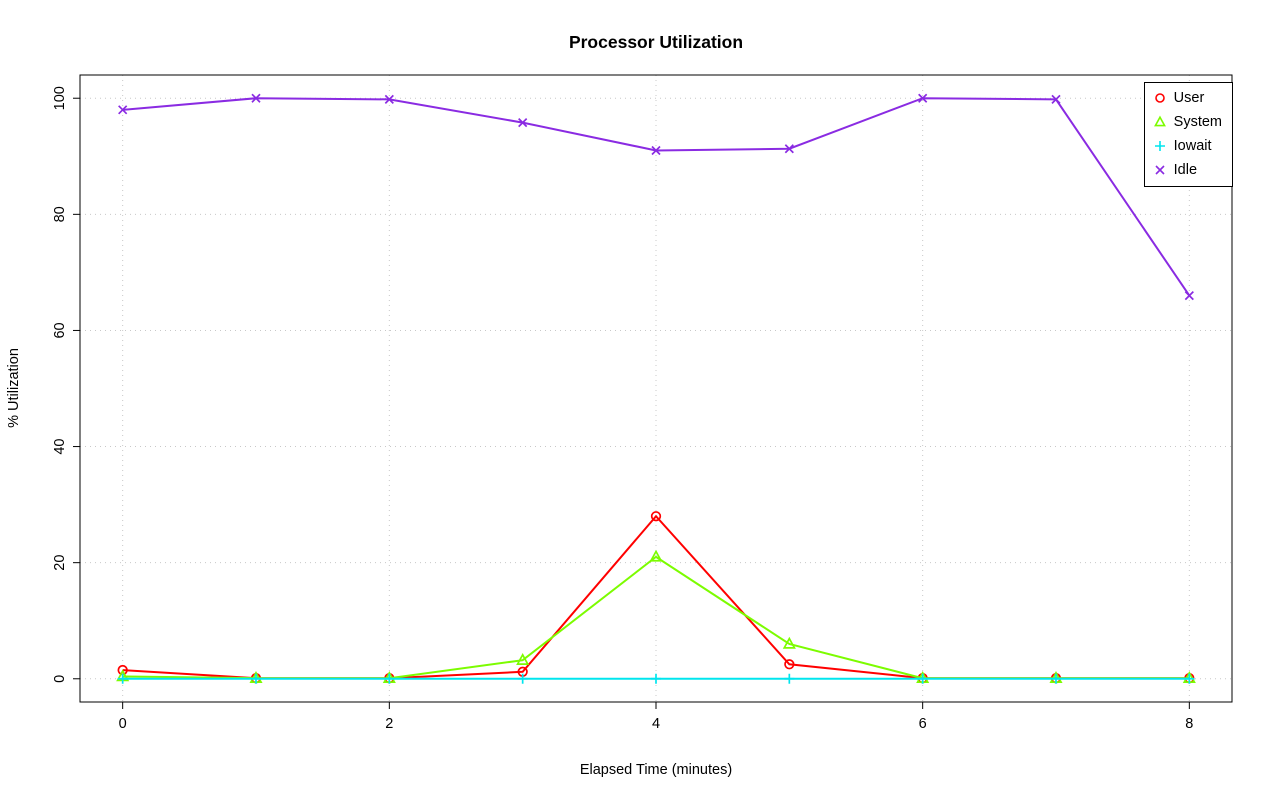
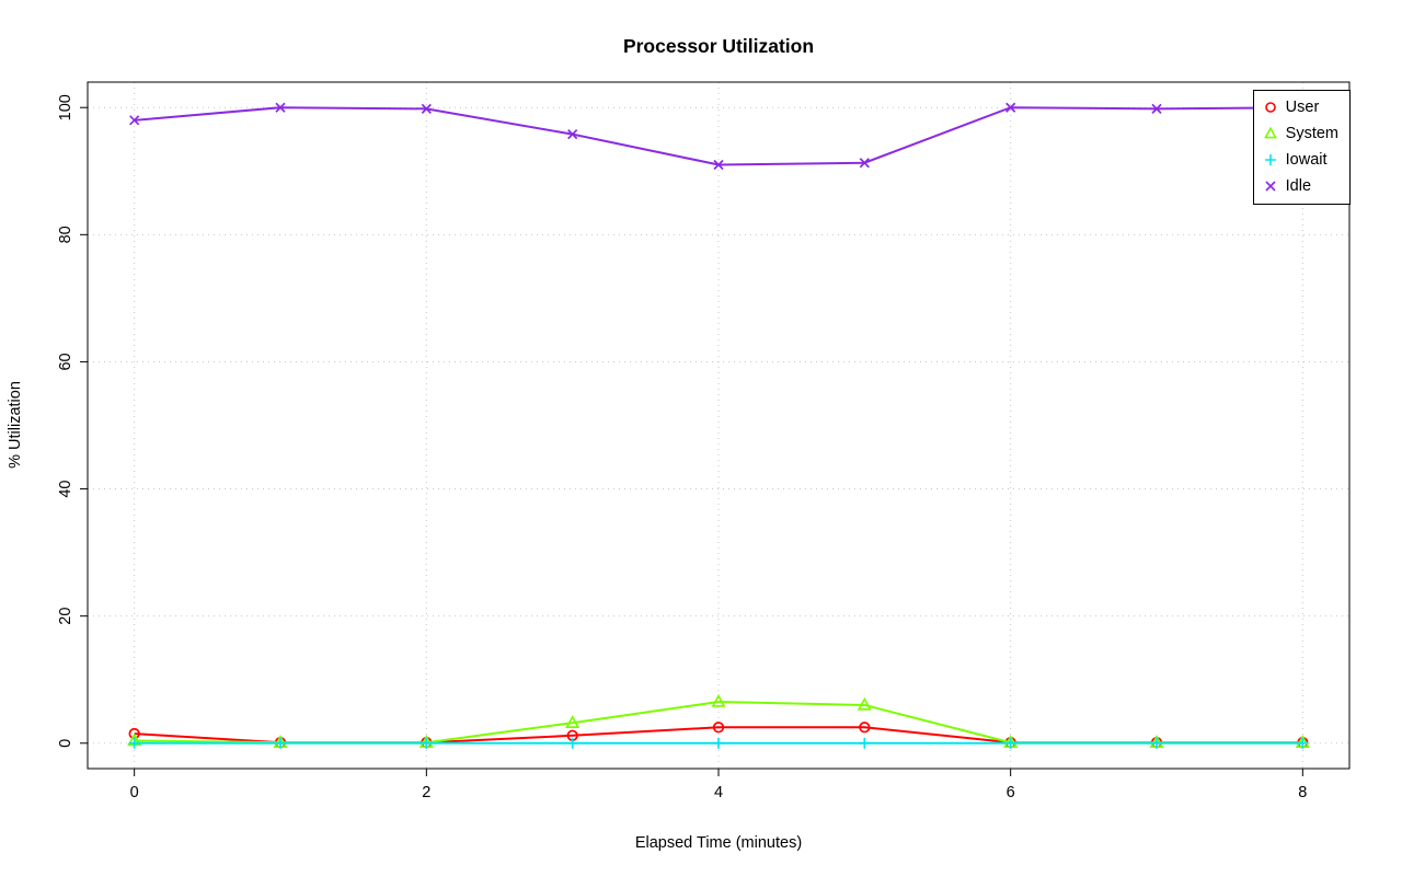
User/4: 28 -> 2
System/4: 21 -> 6
Idle/8: 66 -> 100
